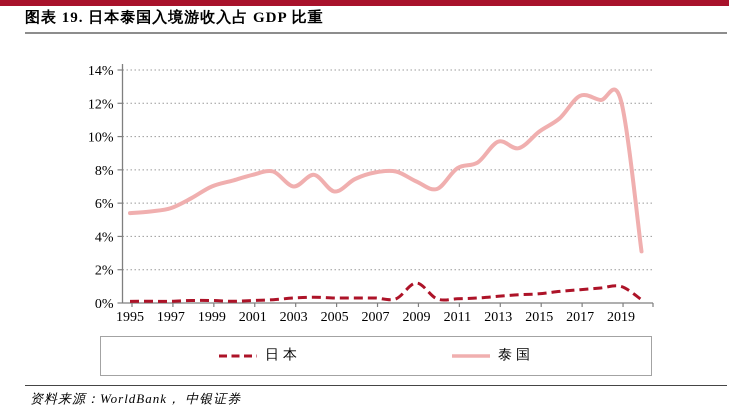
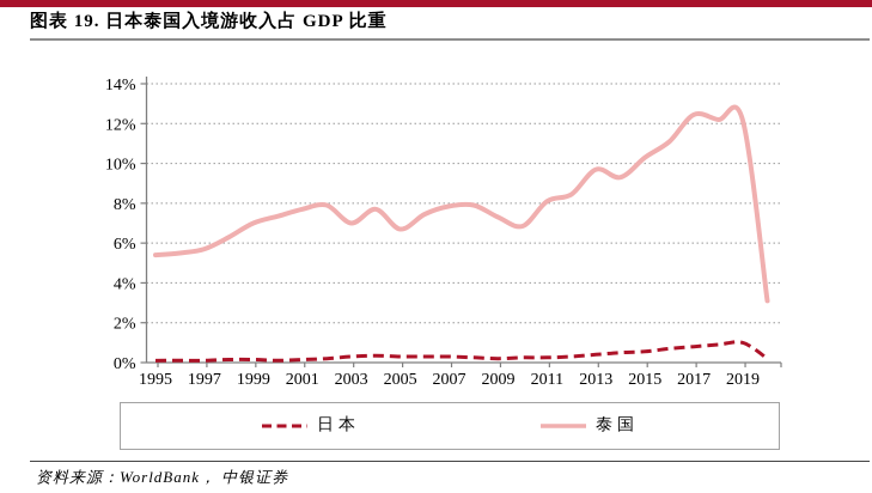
日本/2009: 1.2% -> 0.2%
